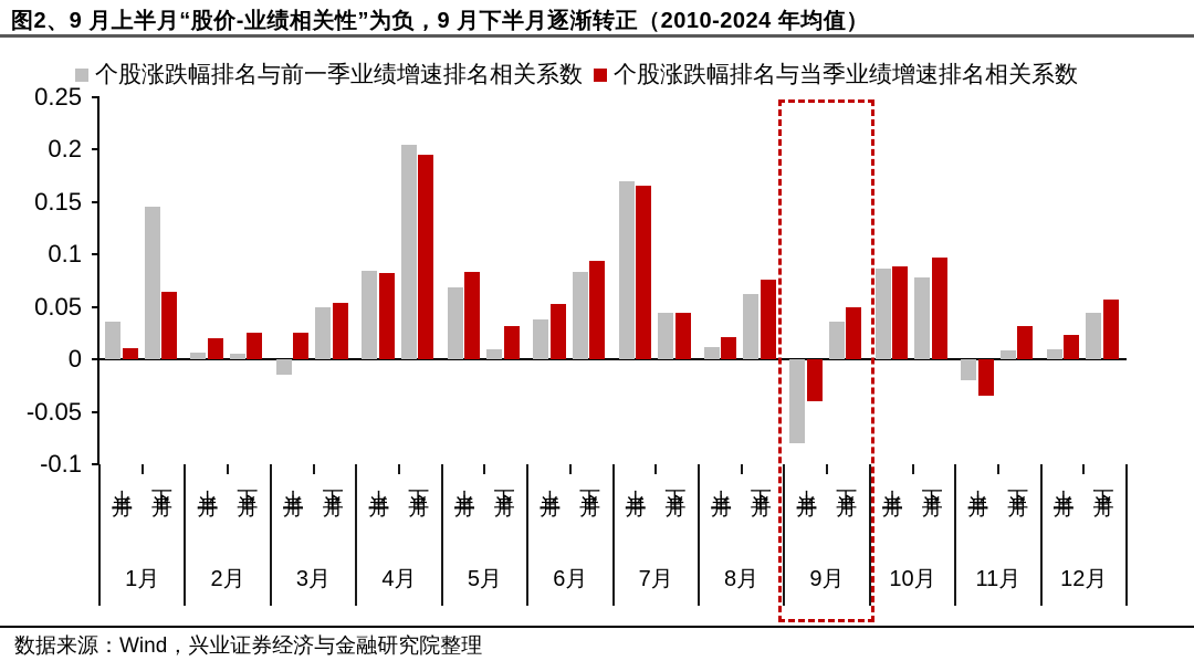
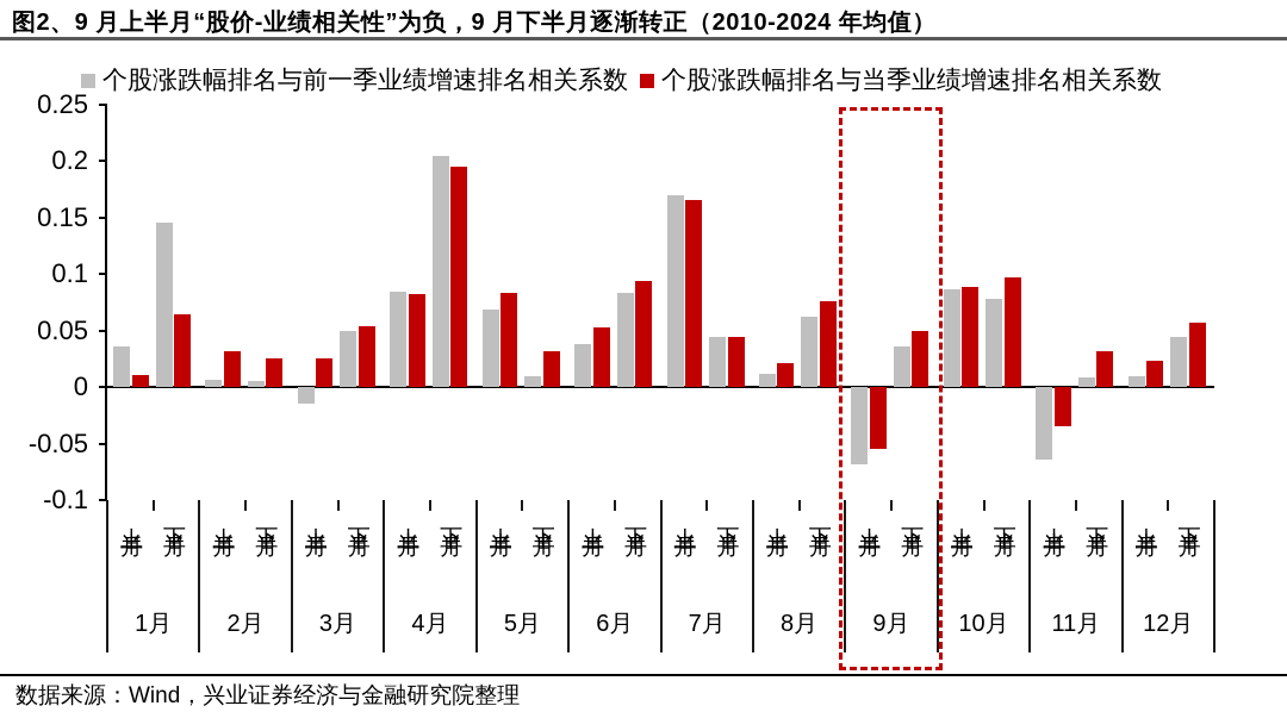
个股涨跌幅排名与当季业绩增速排名相关系数/2月上半月: 0.02 -> 0.03
个股涨跌幅排名与前一季业绩增速排名相关系数/9月上半月: -0.08 -> -0.07
个股涨跌幅排名与当季业绩增速排名相关系数/9月上半月: -0.04 -> -0.06
个股涨跌幅排名与前一季业绩增速排名相关系数/11月上半月: -0.02 -> -0.06
